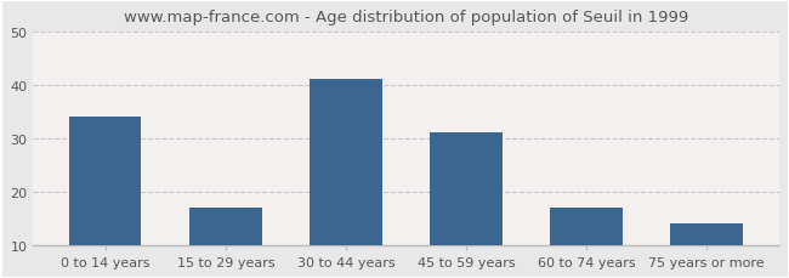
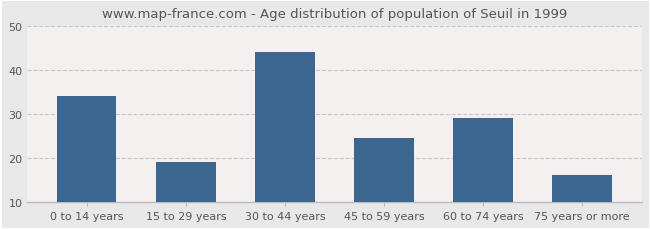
15 to 29 years: 17.0 -> 19.0
30 to 44 years: 41.0 -> 44.0
45 to 59 years: 31.0 -> 24.5
60 to 74 years: 17.0 -> 29.0
75 years or more: 14.0 -> 16.0
